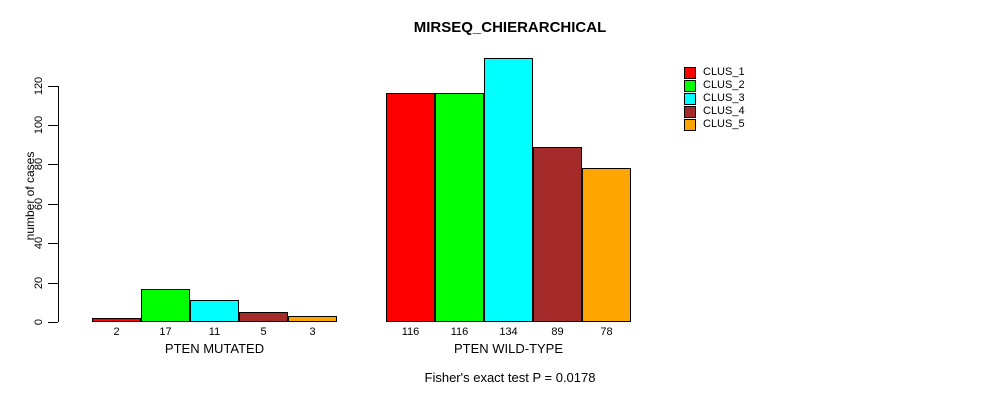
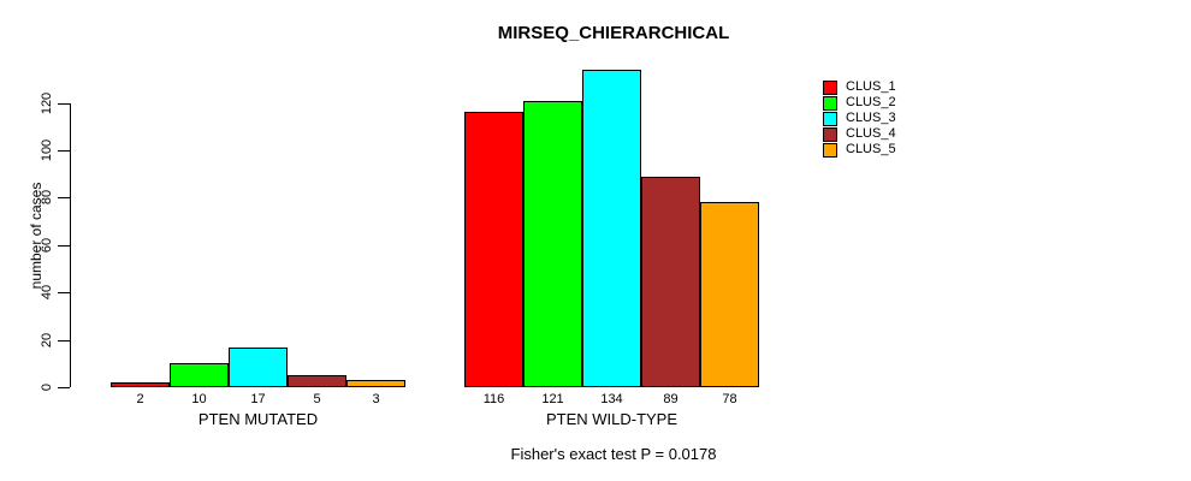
CLUS_2/PTEN MUTATED: 17 -> 10
CLUS_3/PTEN MUTATED: 11 -> 17
CLUS_2/PTEN WILD-TYPE: 116 -> 121
